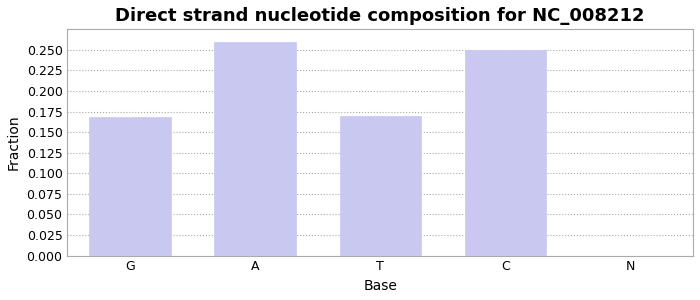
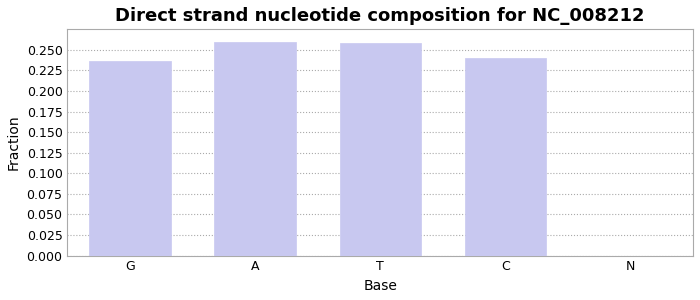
G: 0.168 -> 0.237
T: 0.170 -> 0.258
C: 0.250 -> 0.240
